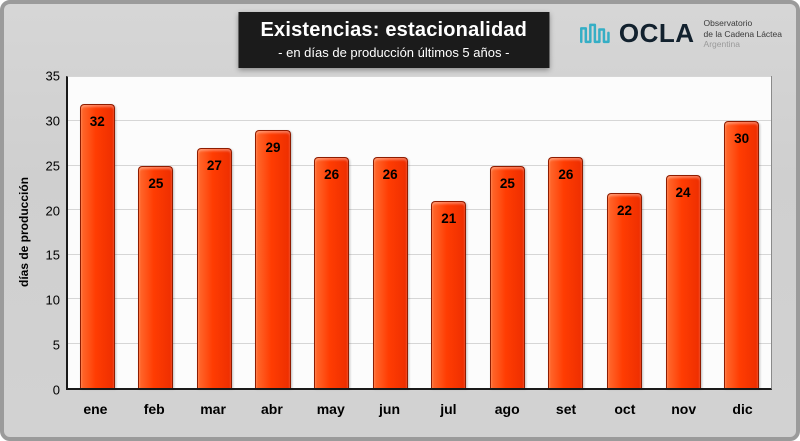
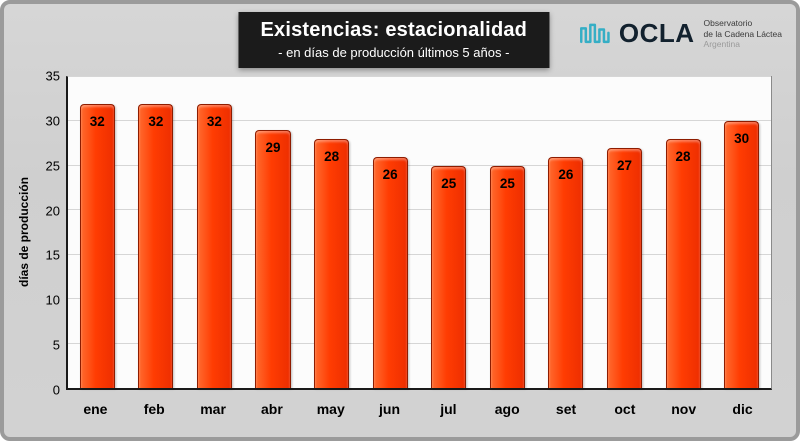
feb: 25 -> 32
mar: 27 -> 32
may: 26 -> 28
jul: 21 -> 25
oct: 22 -> 27
nov: 24 -> 28
